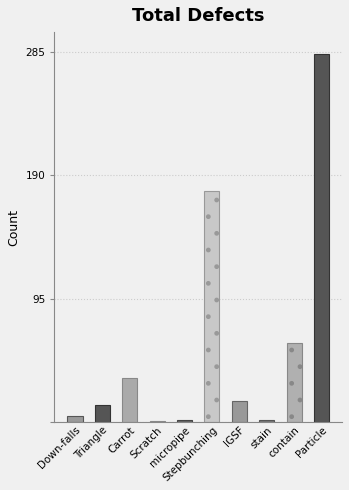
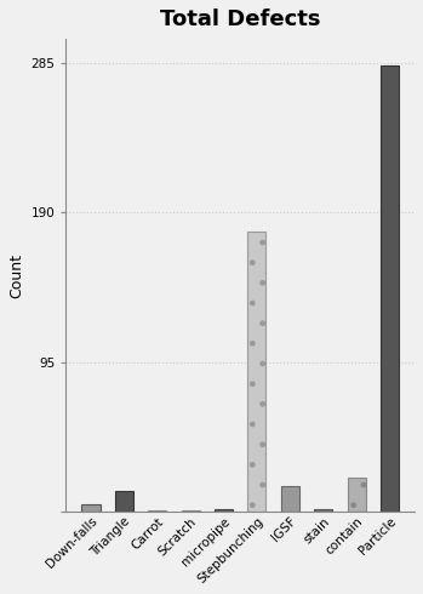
Carrot: 34 -> 0
contain: 61 -> 22
